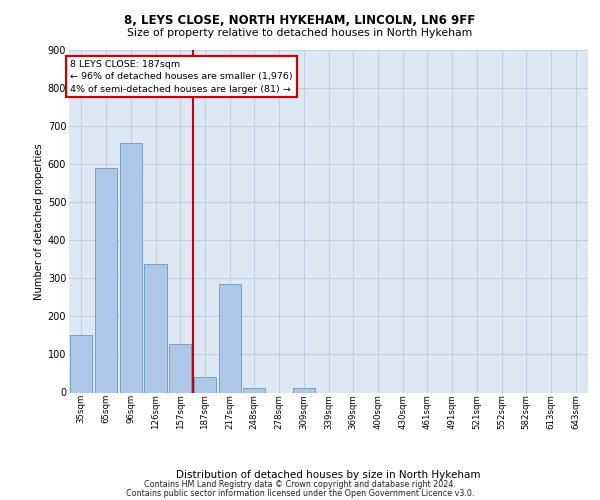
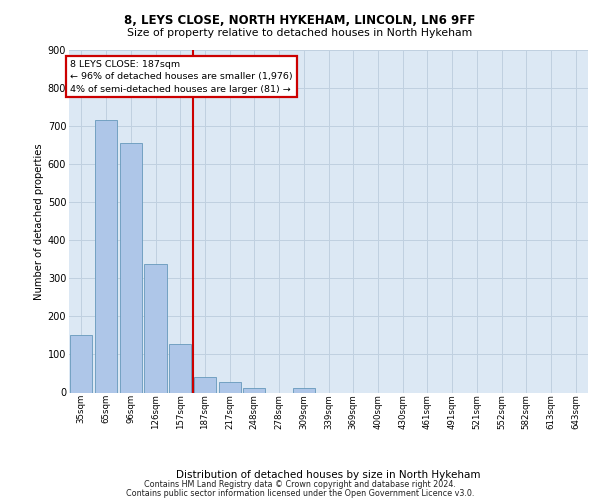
65sqm: 590 -> 715
217sqm: 285 -> 28
